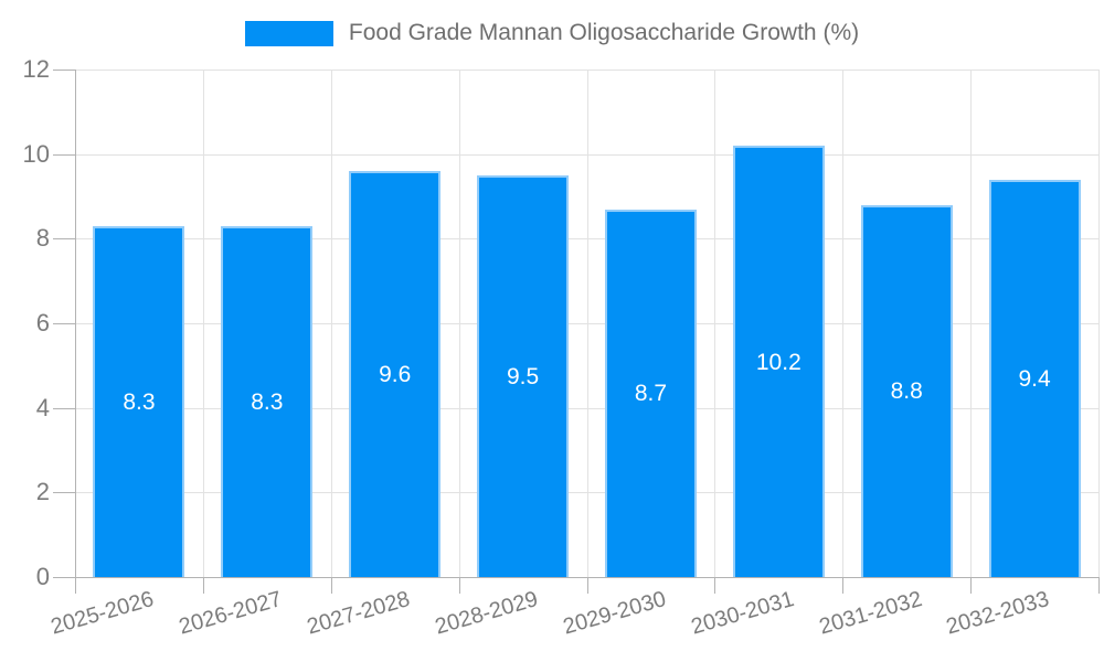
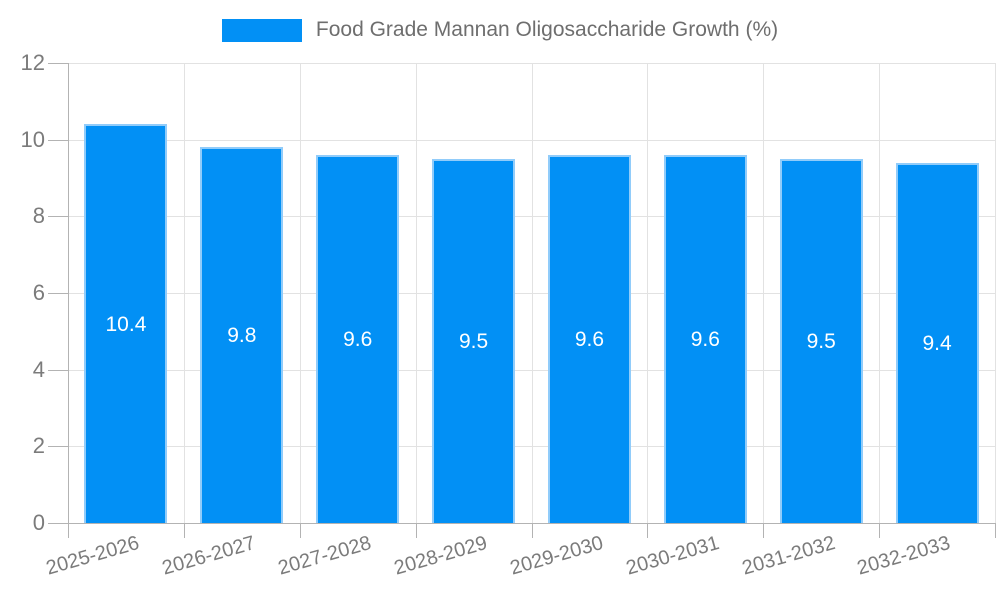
2025-2026: 8.3 -> 10.4
2026-2027: 8.3 -> 9.8
2029-2030: 8.7 -> 9.6
2030-2031: 10.2 -> 9.6
2031-2032: 8.8 -> 9.5
